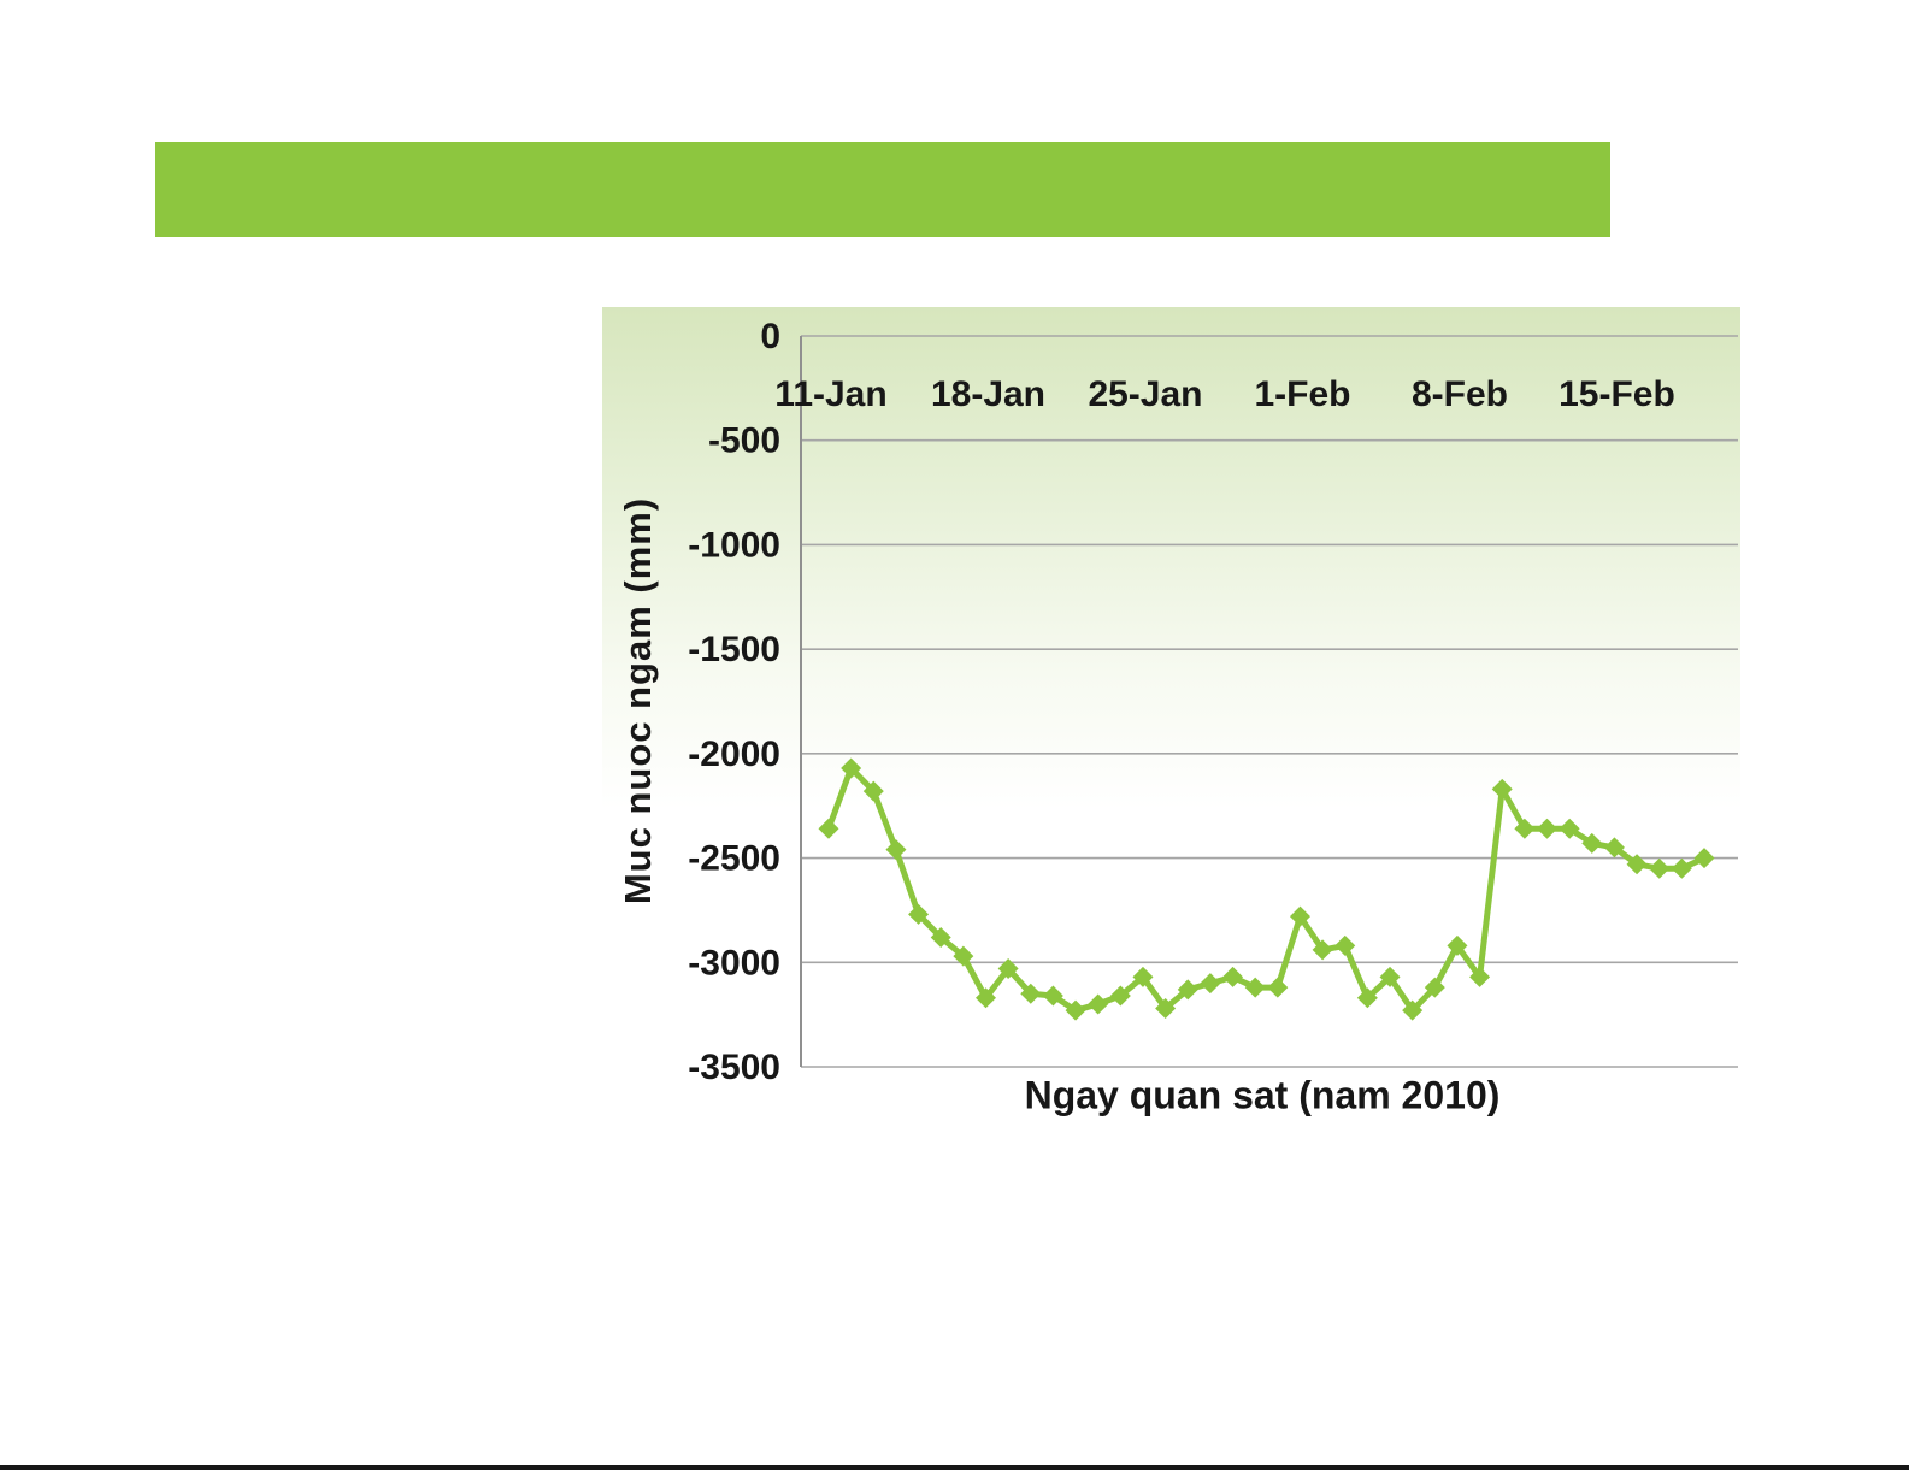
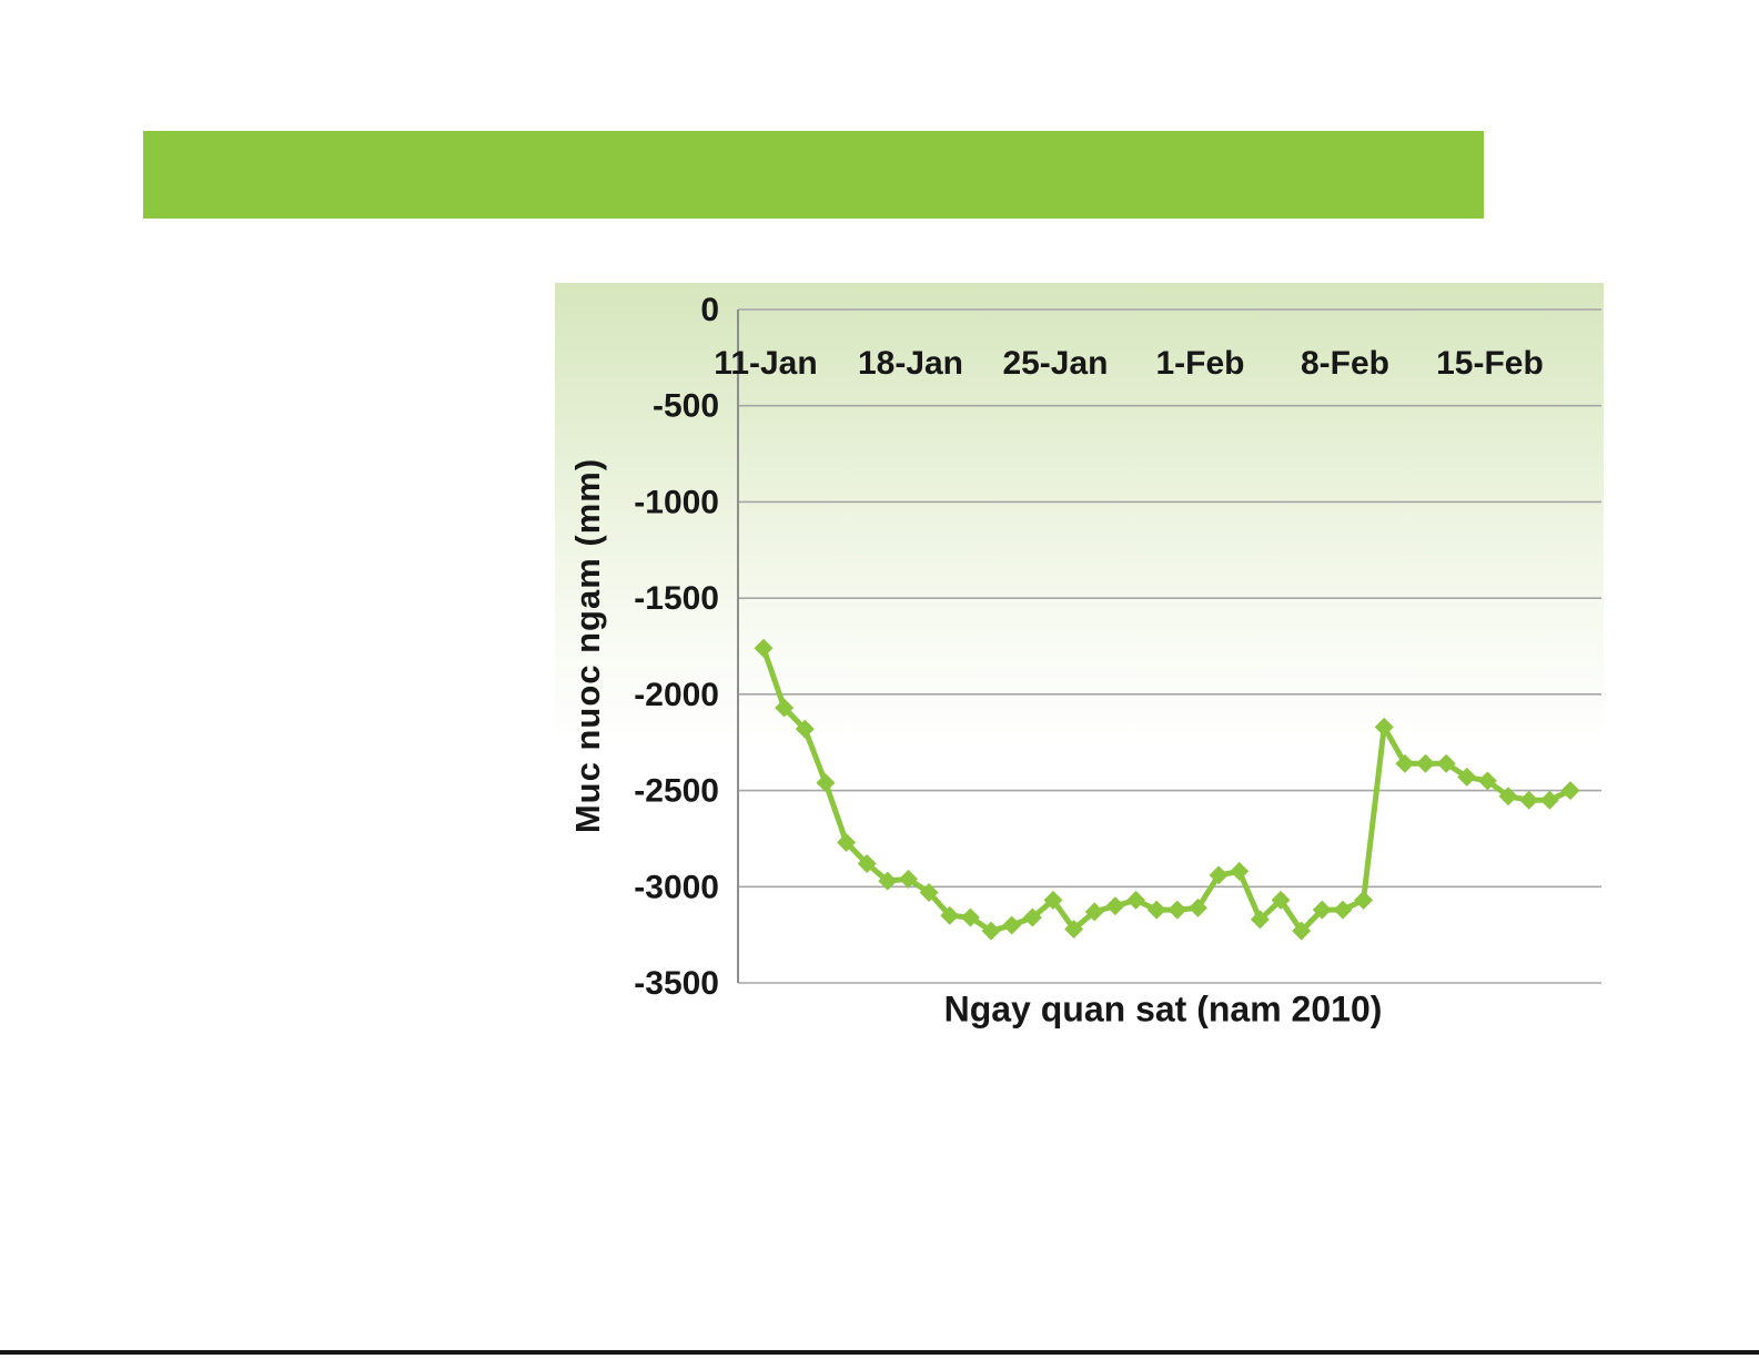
11-Jan: -2360 -> -1760
18-Jan: -3170 -> -2960
1-Feb: -2780 -> -3110
8-Feb: -2920 -> -3120
